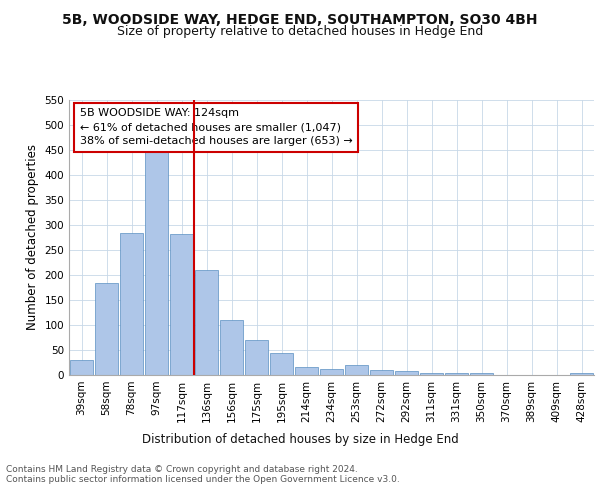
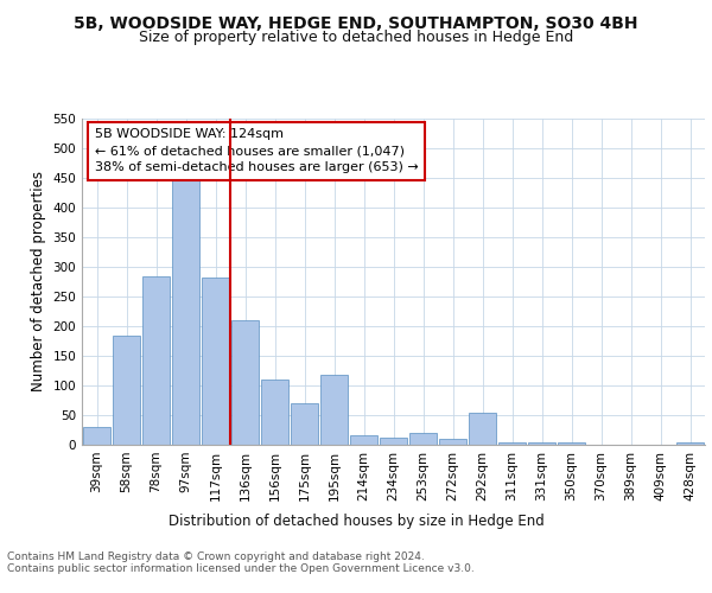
195sqm: 45 -> 118
292sqm: 8 -> 54
